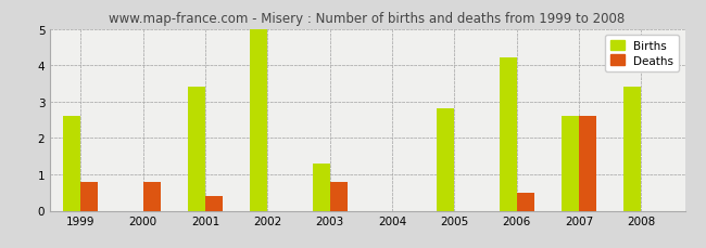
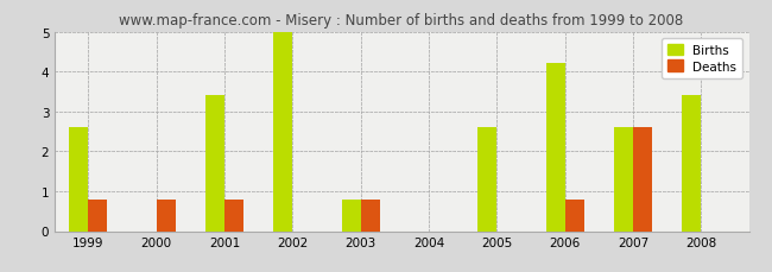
Deaths/2001: 0.4 -> 0.8
Births/2003: 1.3 -> 0.8
Births/2005: 2.8 -> 2.6
Deaths/2006: 0.5 -> 0.8
